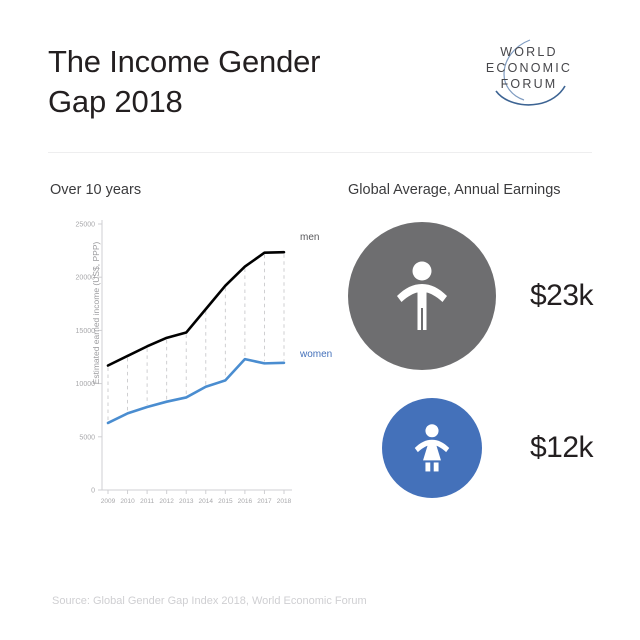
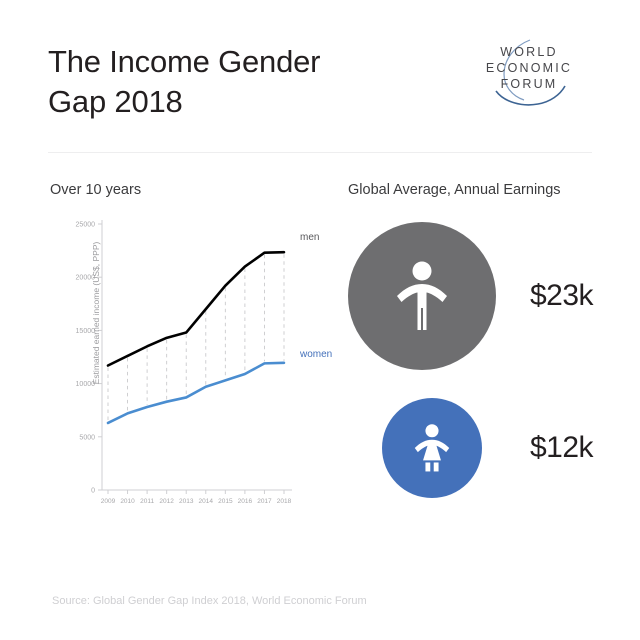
women/2016: 12300 -> 10900
